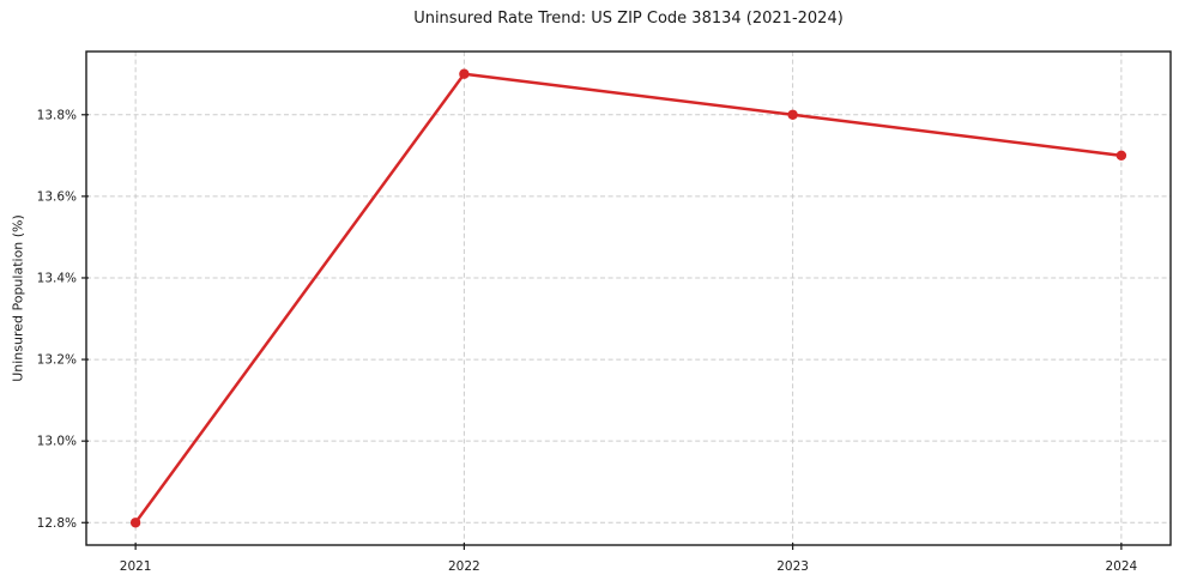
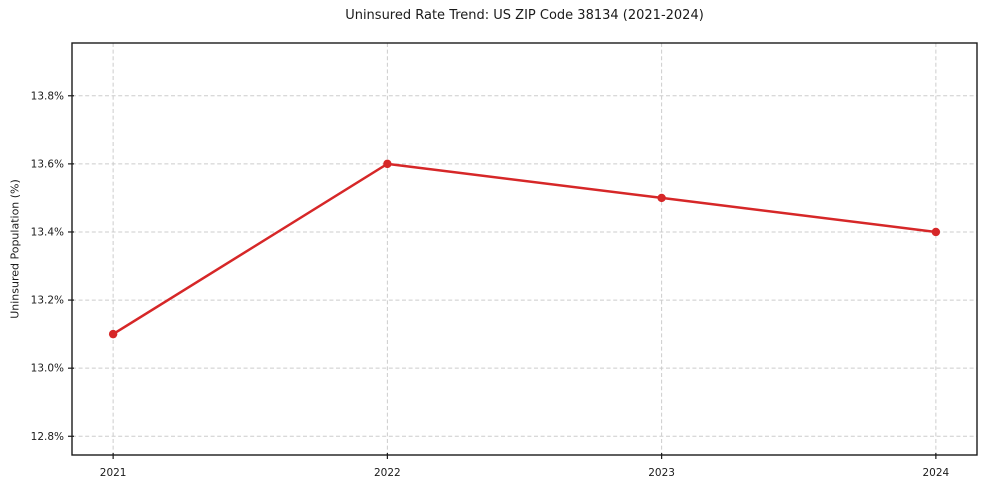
2021: 12.8% -> 13.1%
2022: 13.9% -> 13.6%
2023: 13.8% -> 13.5%
2024: 13.7% -> 13.4%
